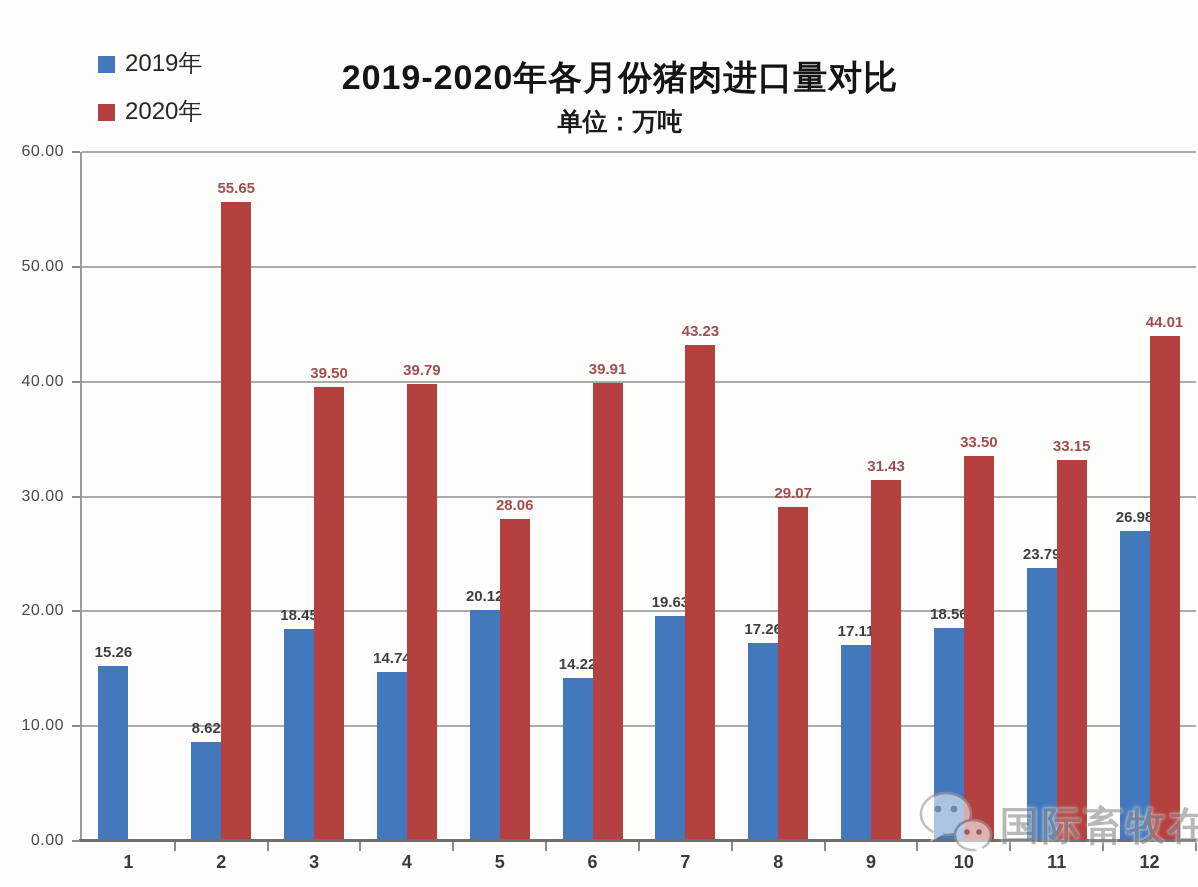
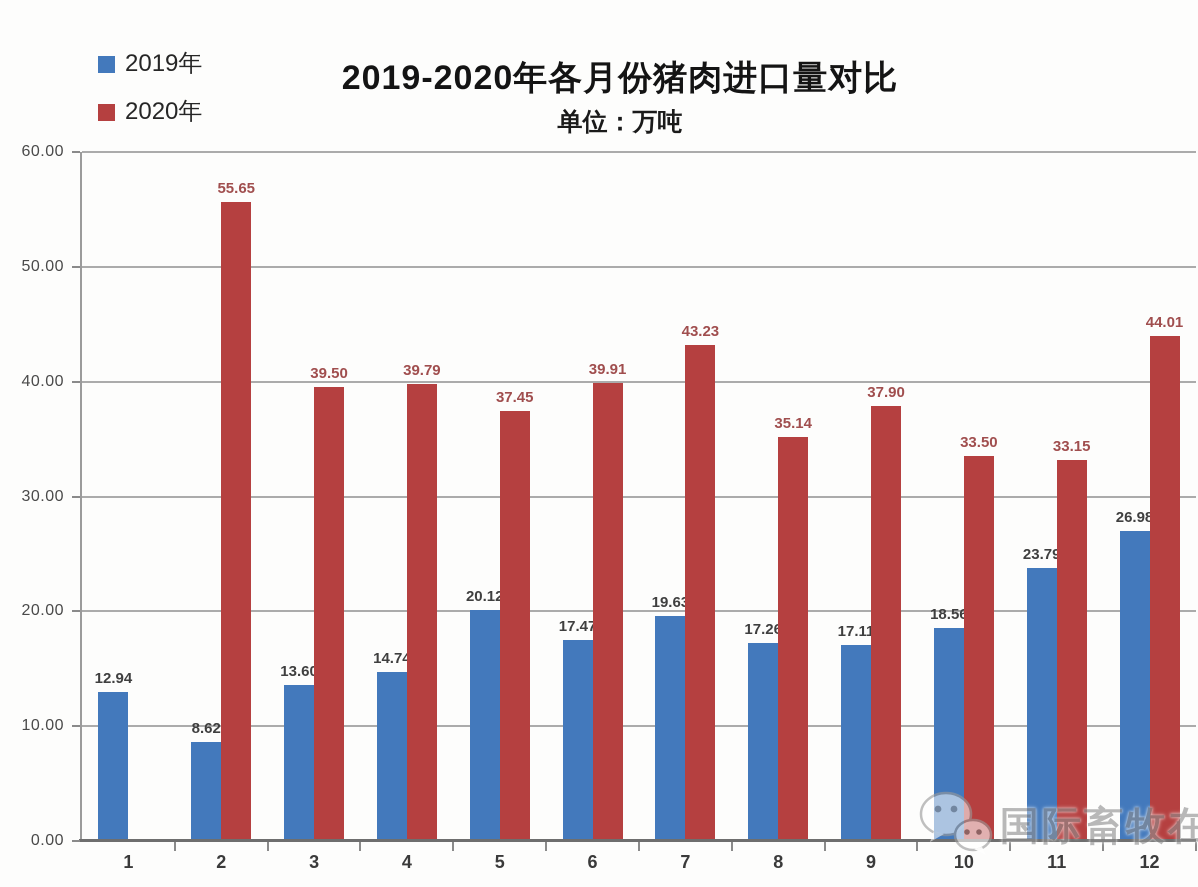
2019年/1: 15.26 -> 12.94
2019年/3: 18.45 -> 13.60
2020年/5: 28.06 -> 37.45
2019年/6: 14.22 -> 17.47
2020年/8: 29.07 -> 35.14
2020年/9: 31.43 -> 37.90
